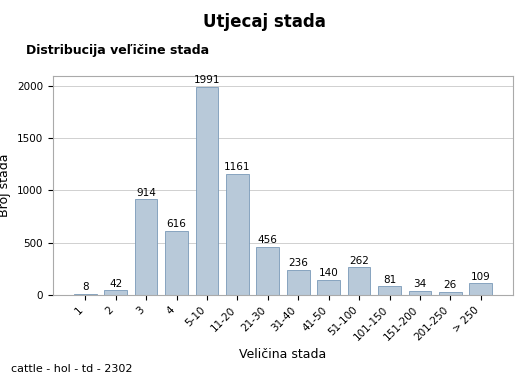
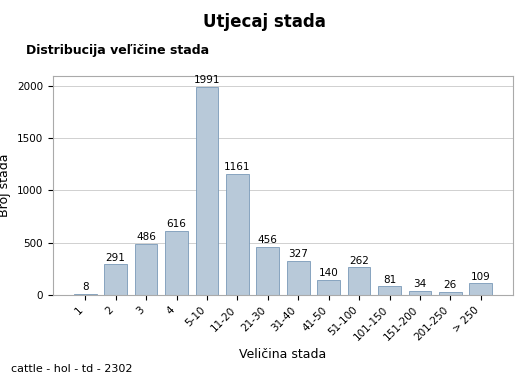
2: 42 -> 291
3: 914 -> 486
31-40: 236 -> 327
